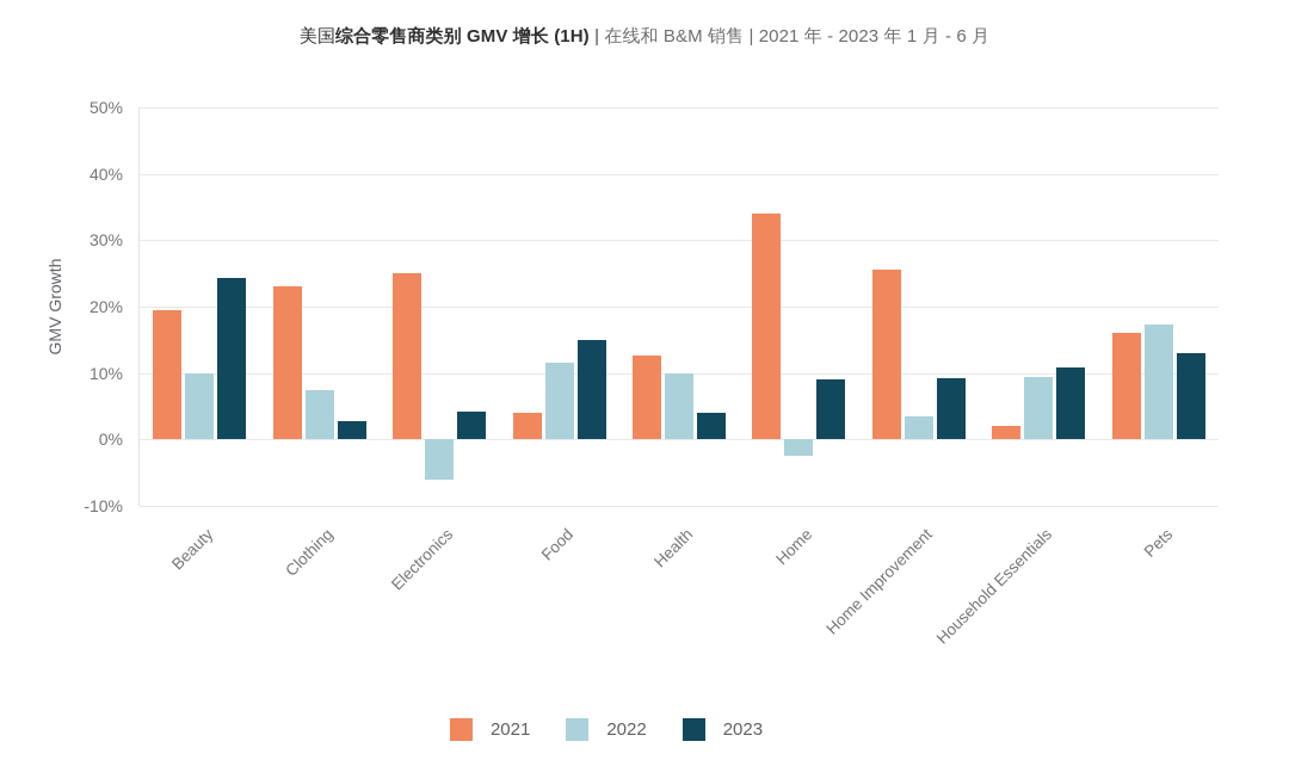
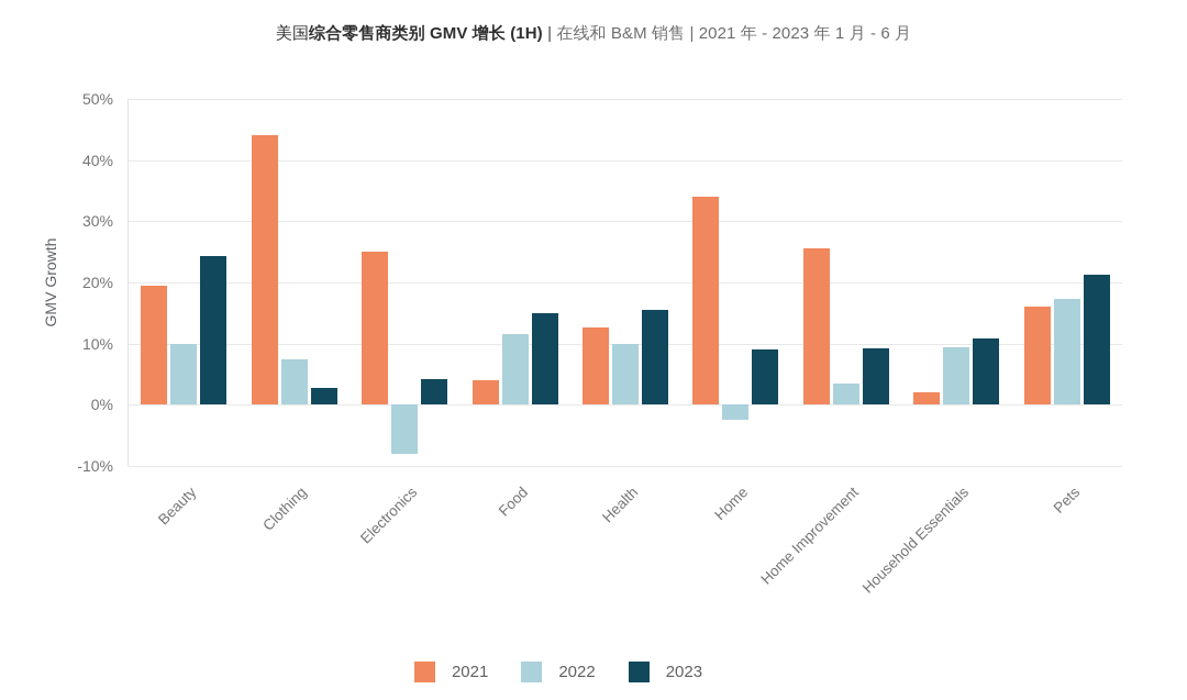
2021/Clothing: 23% -> 44%
2022/Electronics: -6% -> -8%
2023/Health: 4% -> 16%
2023/Pets: 13% -> 21%
